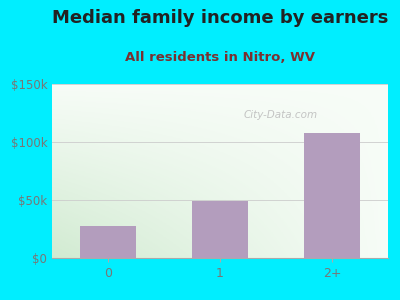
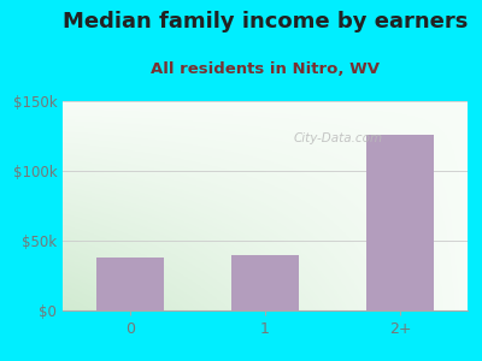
0: $28k -> $38k
1: $49k -> $40k
2+: $108k -> $126k
